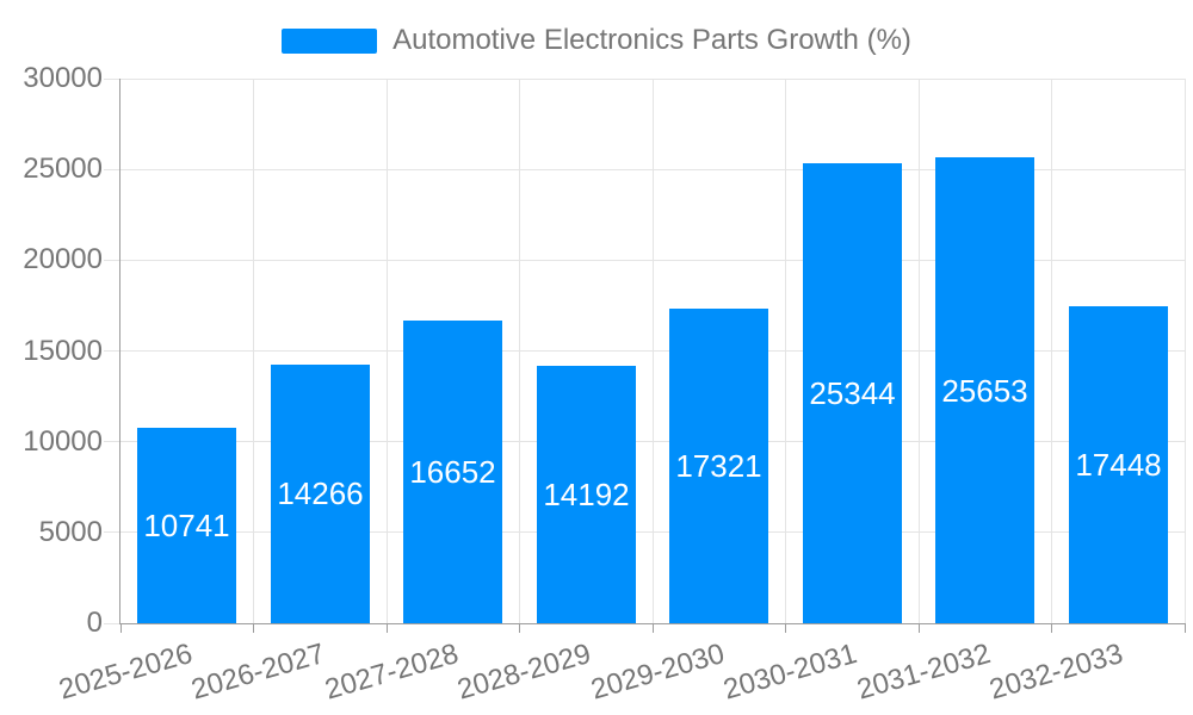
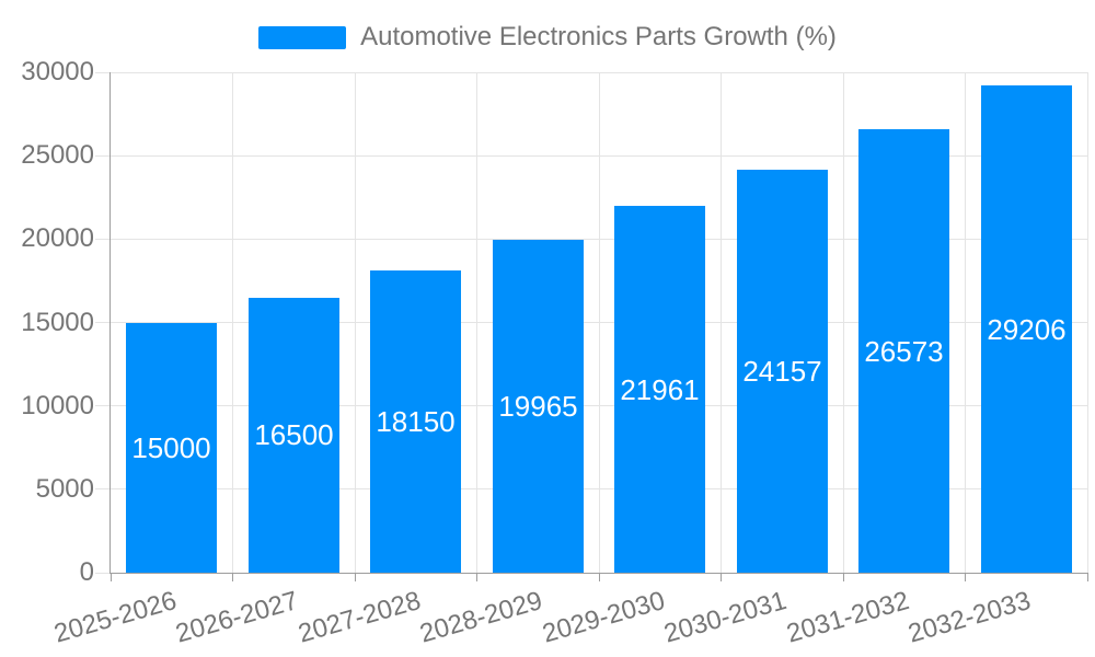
2025-2026: 10741 -> 15000
2026-2027: 14266 -> 16500
2027-2028: 16652 -> 18150
2028-2029: 14192 -> 19965
2029-2030: 17321 -> 21961
2030-2031: 25344 -> 24157
2031-2032: 25653 -> 26573
2032-2033: 17448 -> 29206
